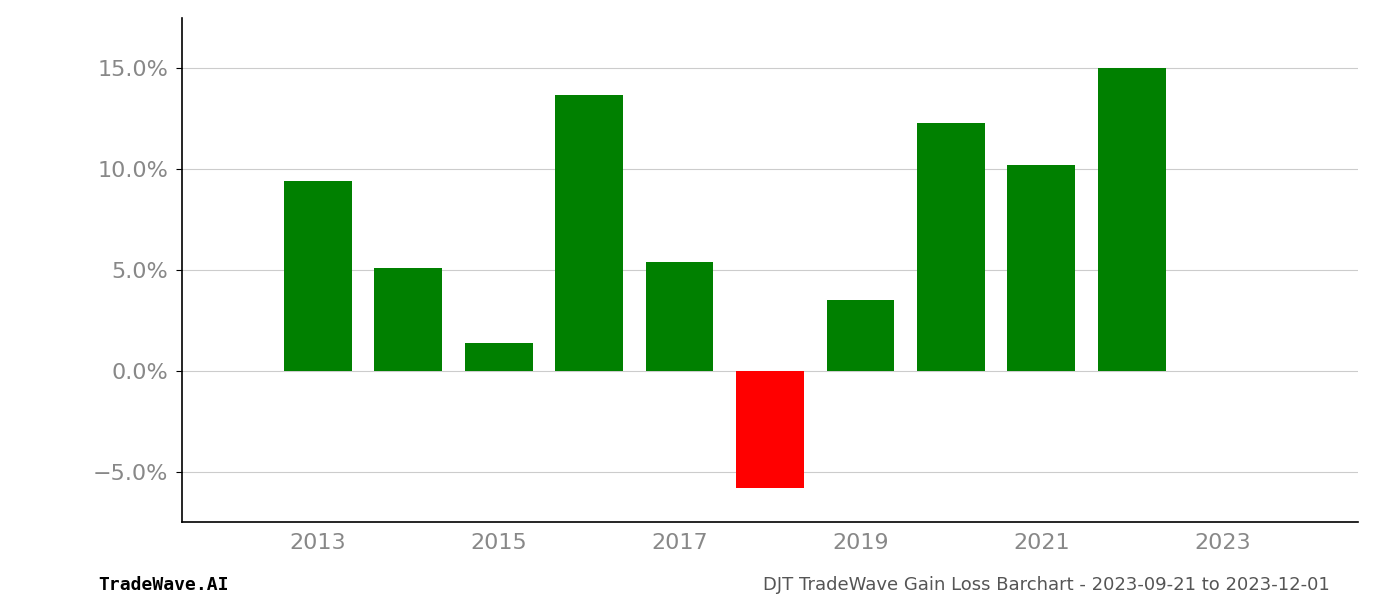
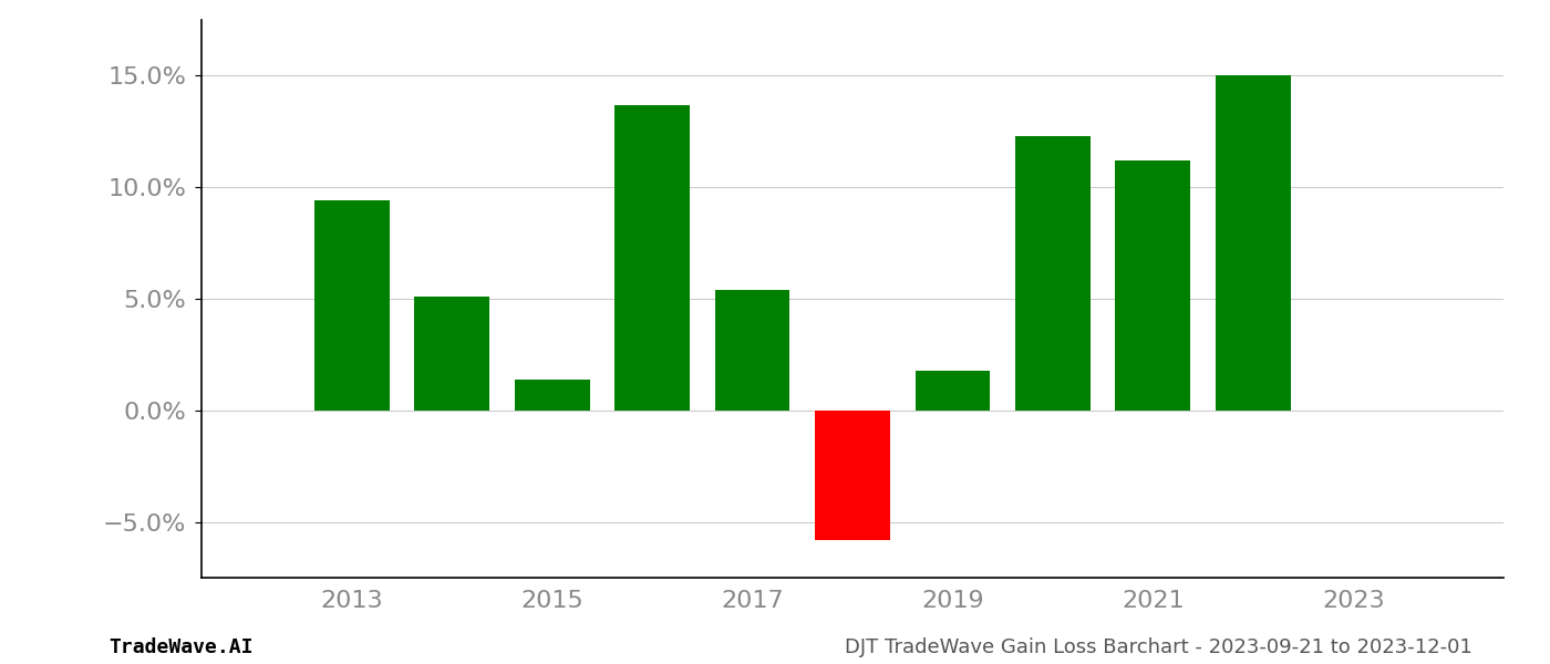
2019: 3.5% -> 1.8%
2021: 10.2% -> 11.2%
